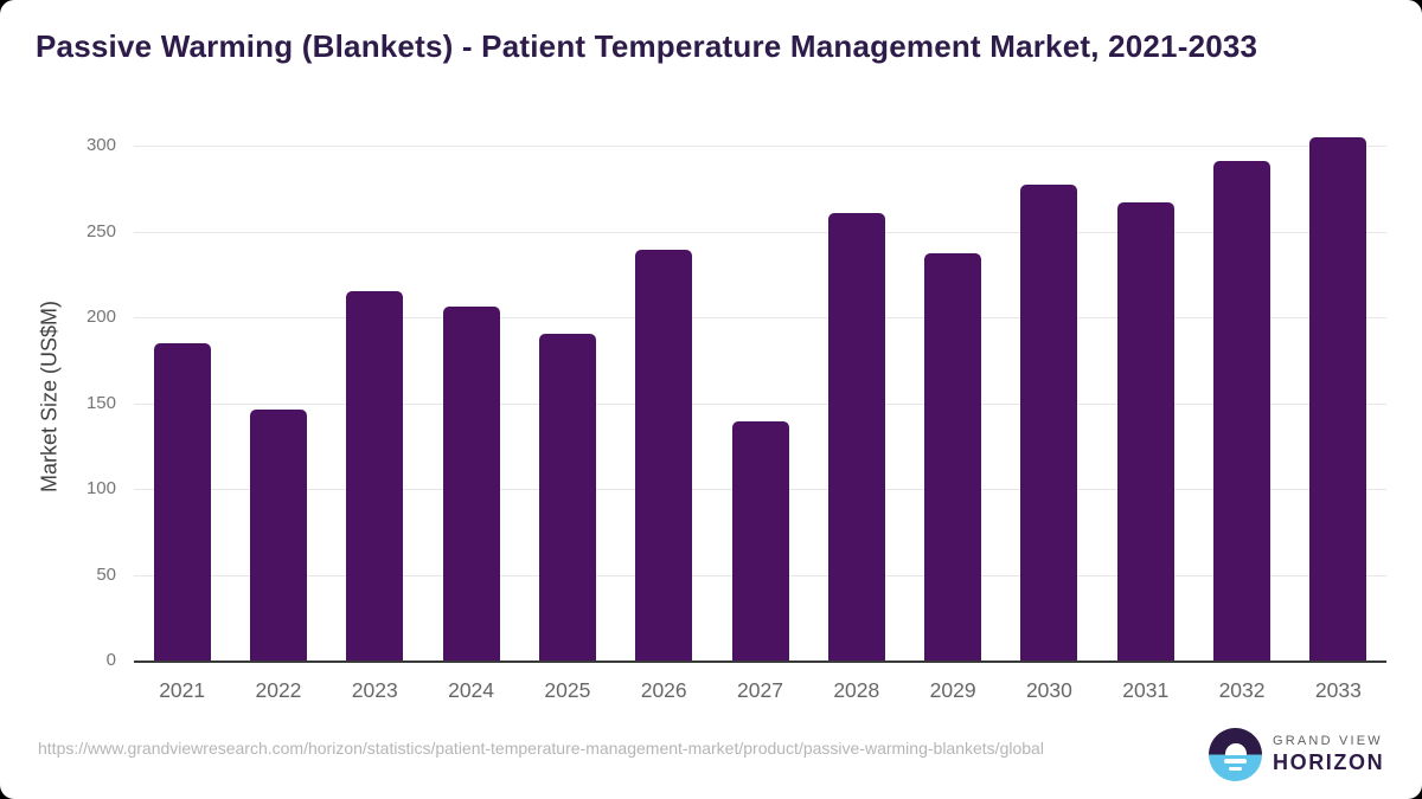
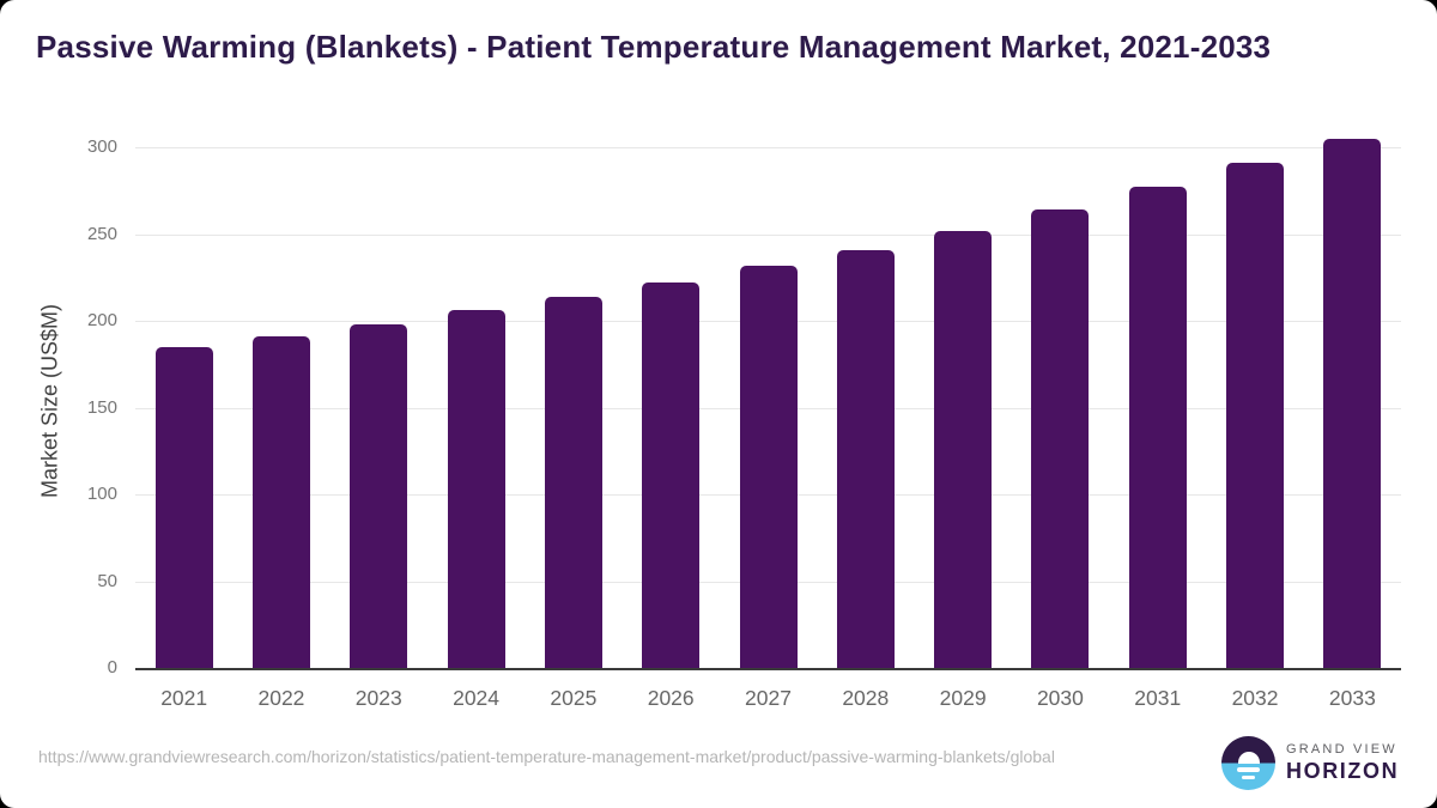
2022: 147 -> 192
2023: 216 -> 199
2025: 191 -> 215
2026: 240 -> 223
2027: 140 -> 233
2028: 262 -> 242
2029: 238 -> 253
2030: 278 -> 265
2031: 268 -> 278
